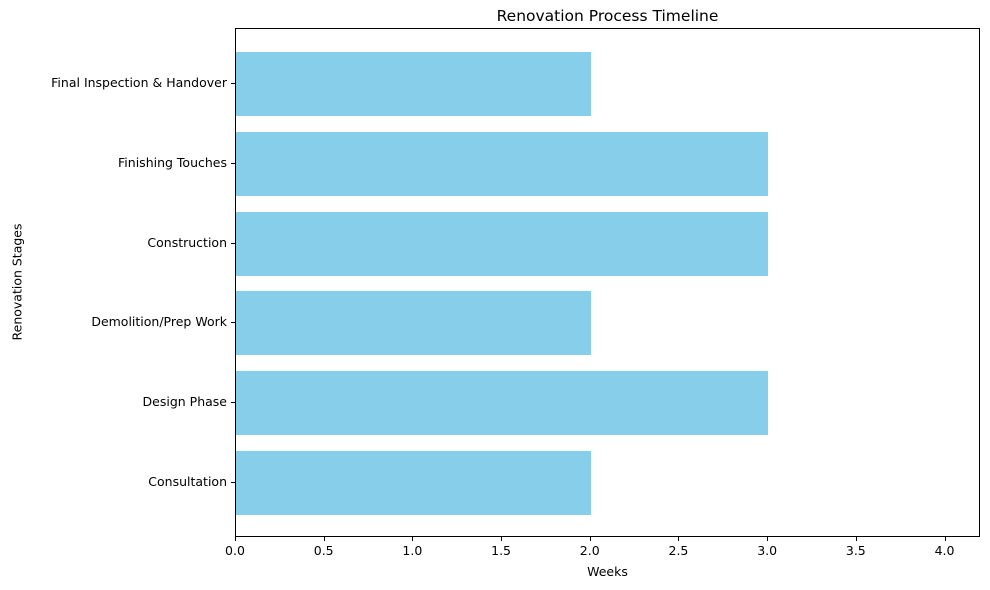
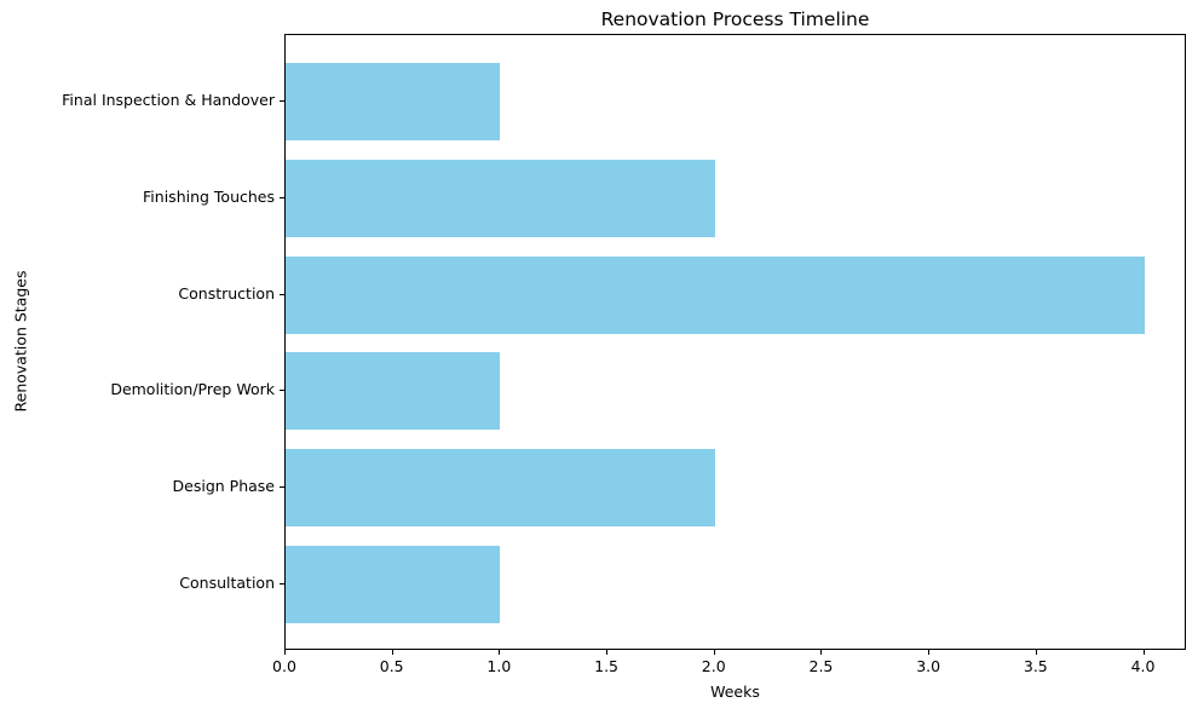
Final Inspection & Handover: 2 -> 1
Finishing Touches: 3 -> 2
Construction: 3 -> 4
Demolition/Prep Work: 2 -> 1
Design Phase: 3 -> 2
Consultation: 2 -> 1
